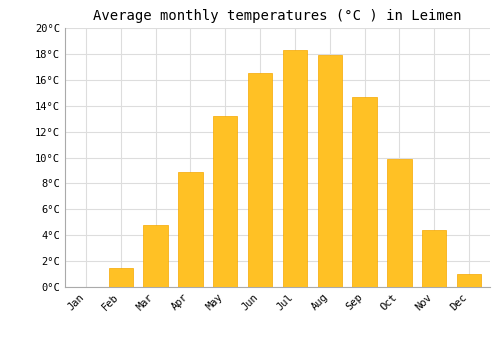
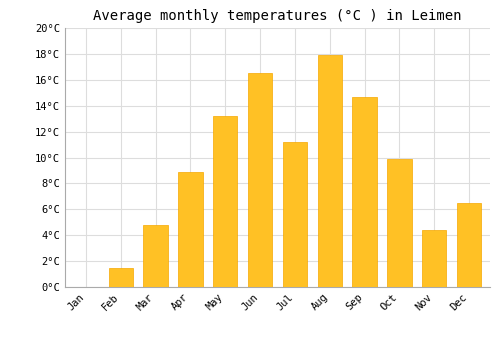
Jul: 18.3°C -> 11.2°C
Dec: 1.0°C -> 6.5°C
